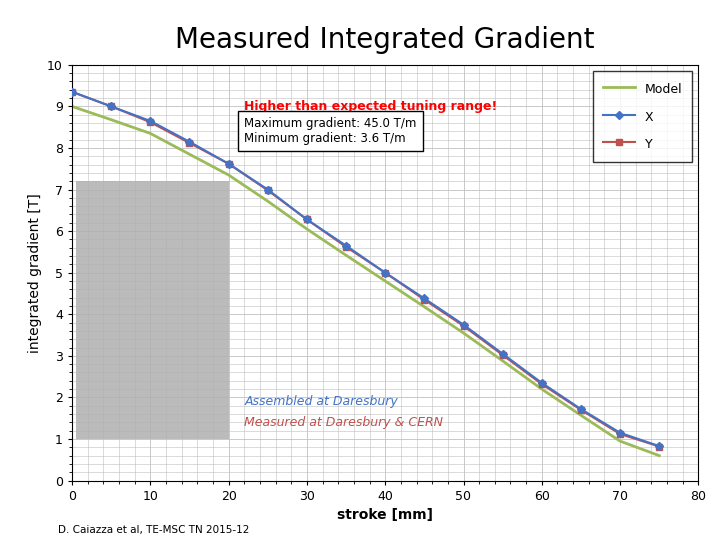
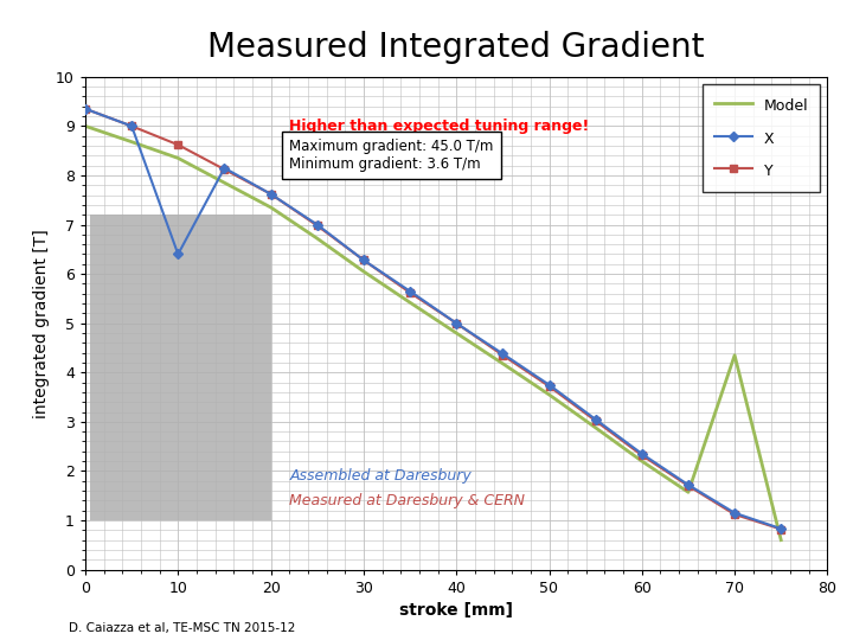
X/10: 8.65 -> 6.40
Model/70: 0.95 -> 4.35
